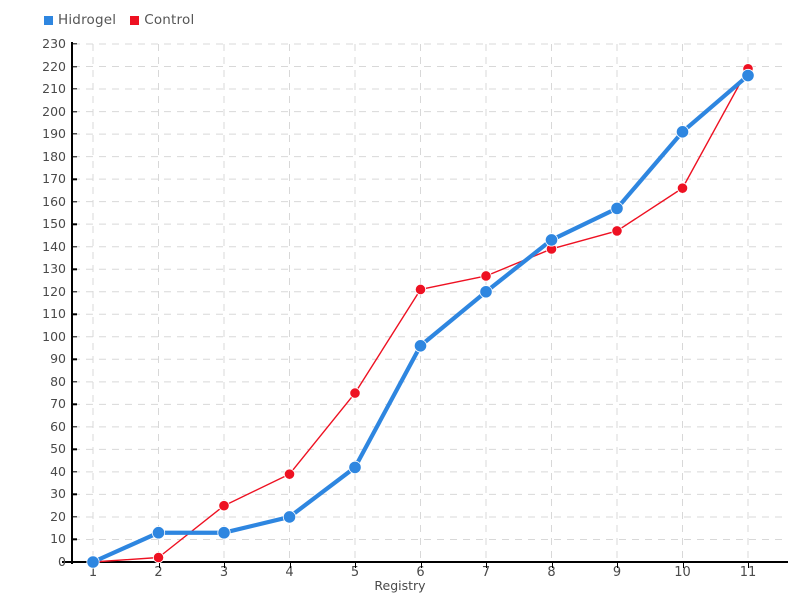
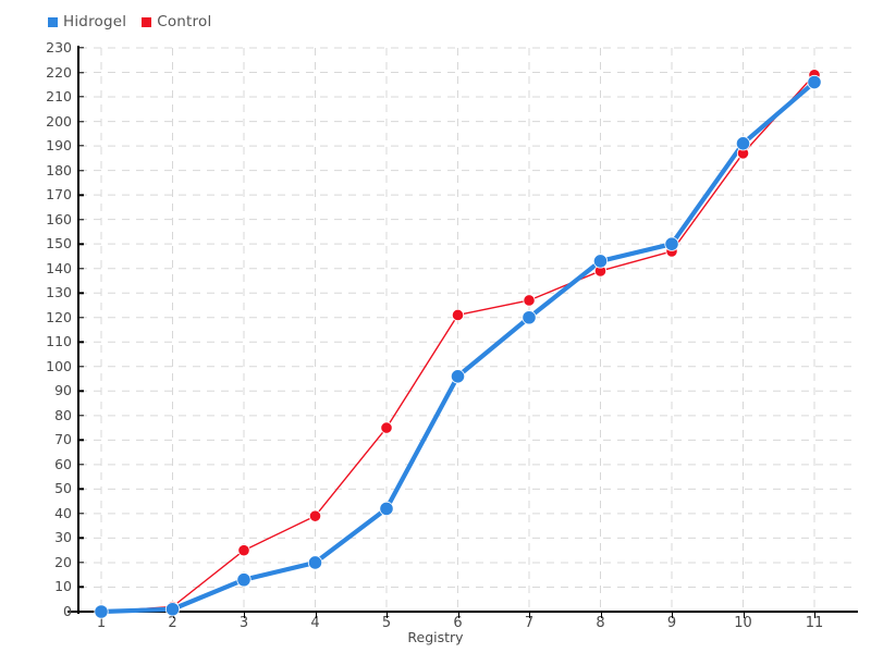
Hidrogel/2: 13 -> 1
Hidrogel/9: 157 -> 150
Control/10: 166 -> 187
